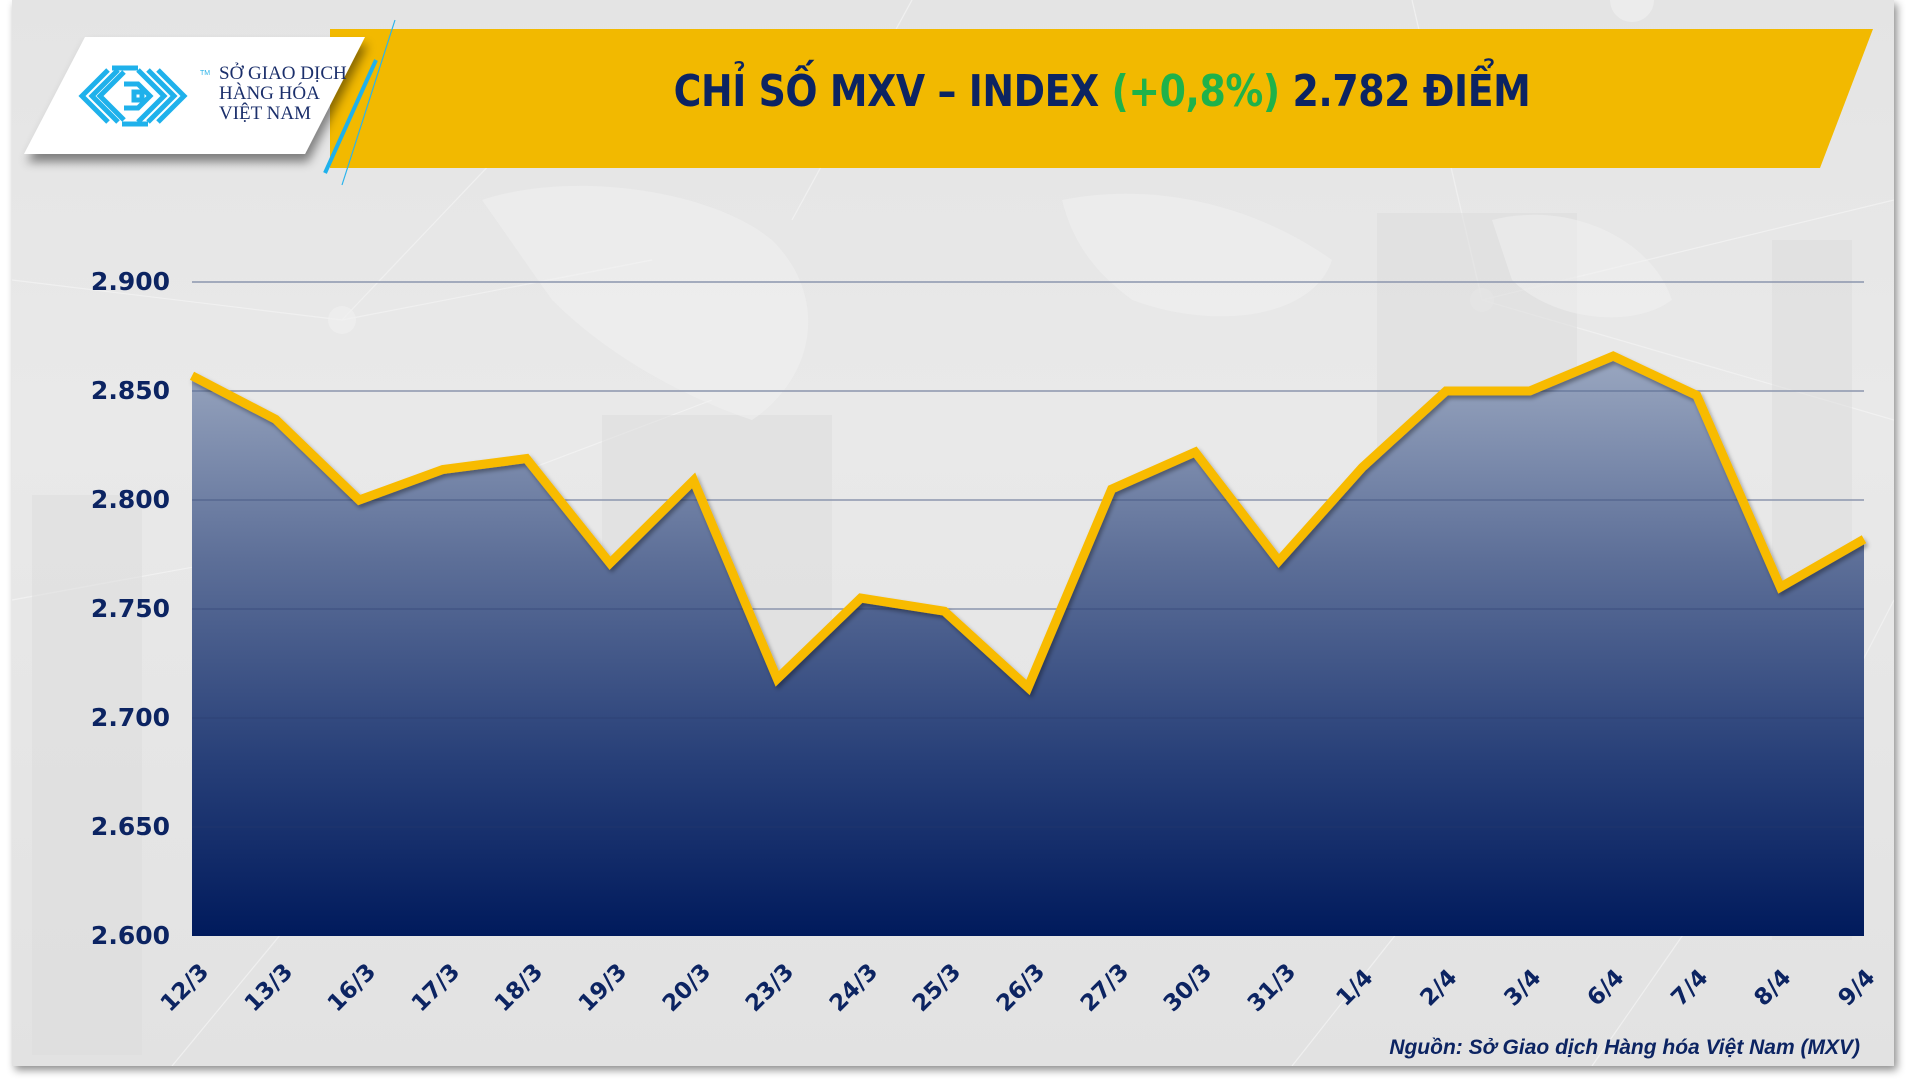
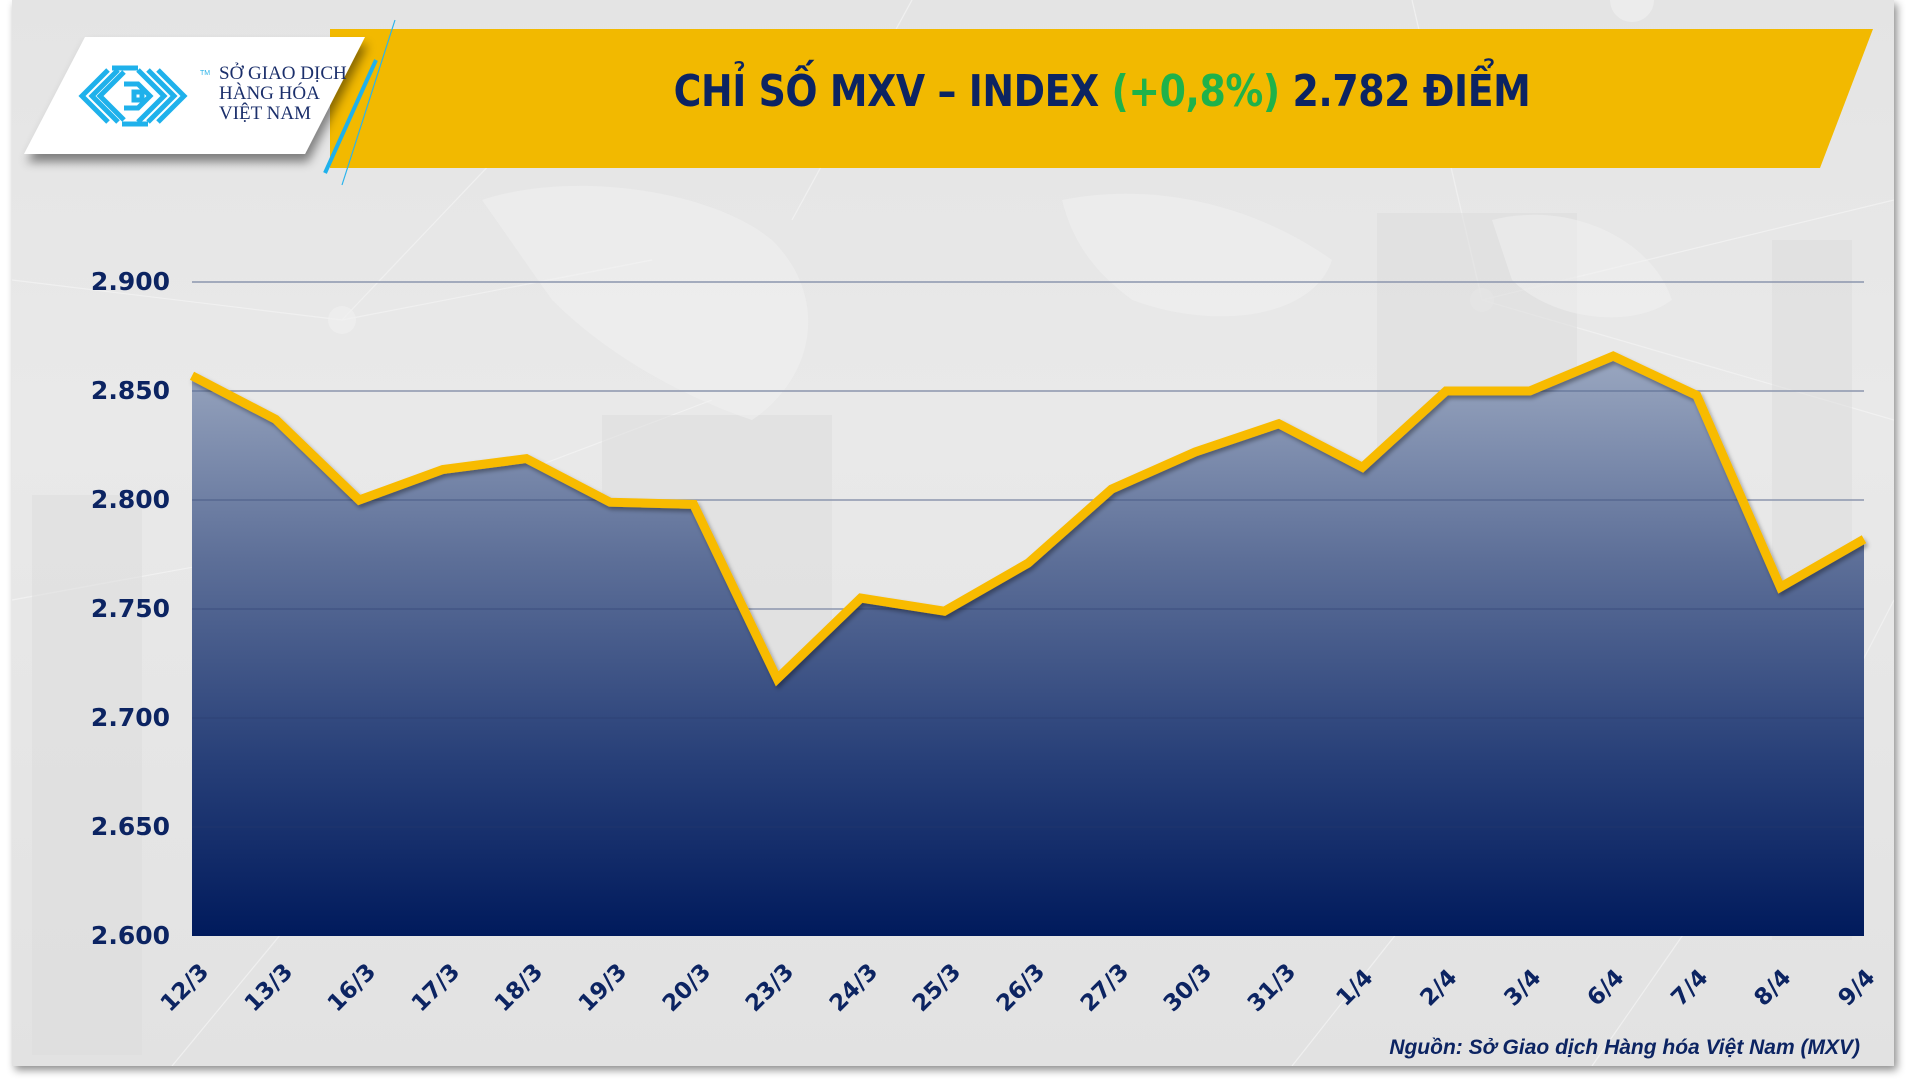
19/3: 2771 -> 2799
20/3: 2809 -> 2798
26/3: 2714 -> 2771
31/3: 2772 -> 2835
